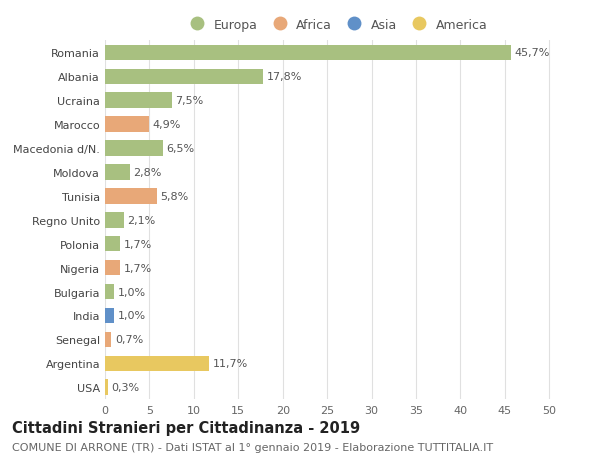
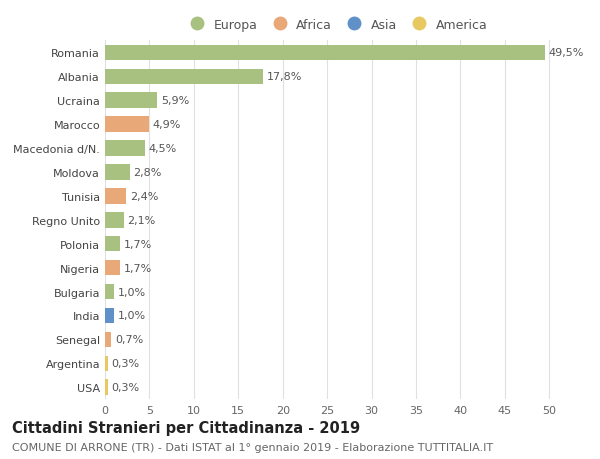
Romania: 45,7% -> 49,5%
Ucraina: 7,5% -> 5,9%
Macedonia d/N.: 6,5% -> 4,5%
Tunisia: 5,8% -> 2,4%
Argentina: 11,7% -> 0,3%
